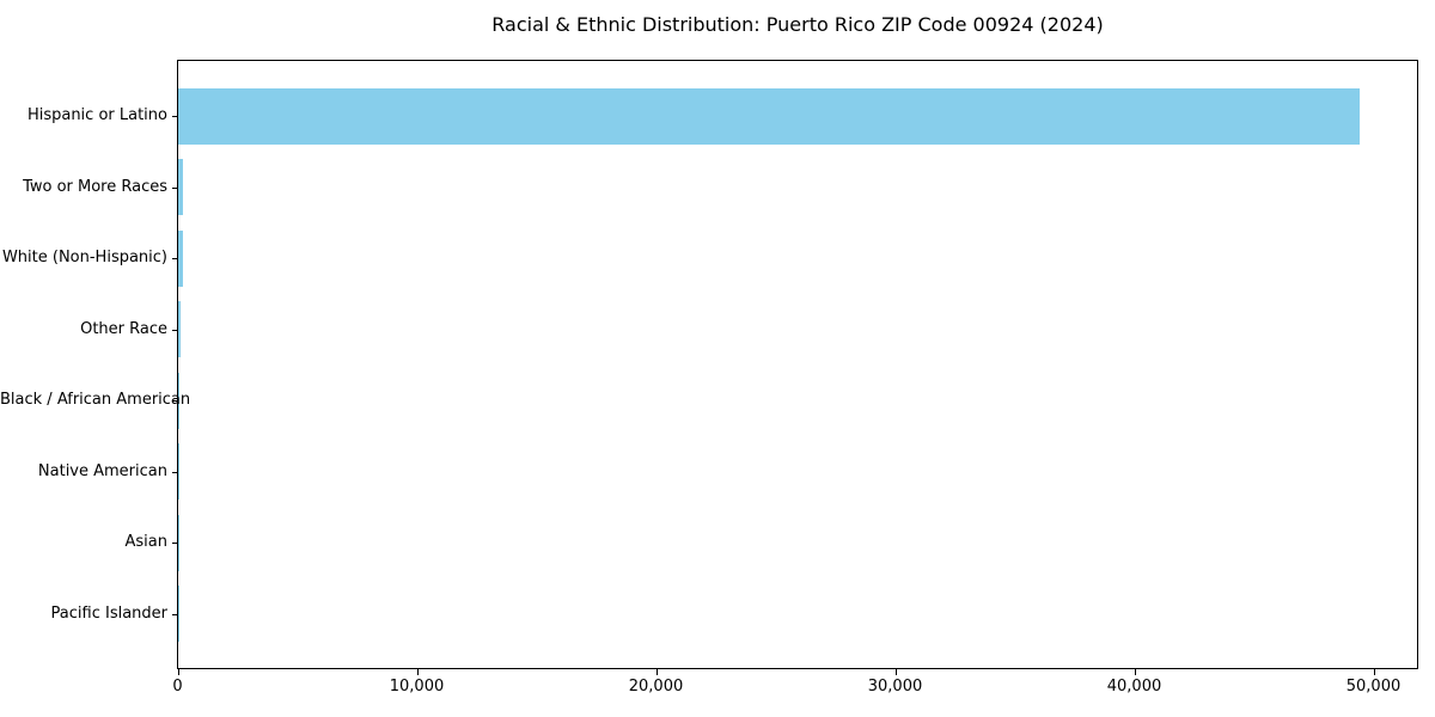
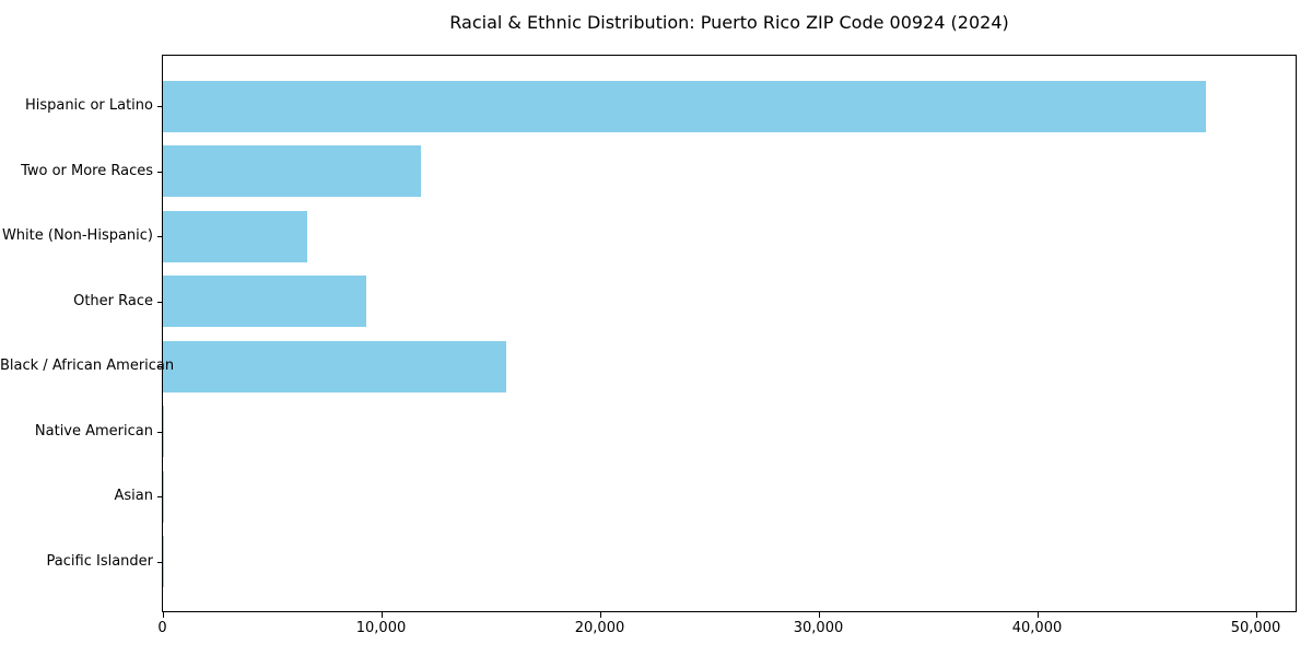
Hispanic or Latino: 49400 -> 47700
Two or More Races: 200 -> 11800
White (Non-Hispanic): 200 -> 6600
Other Race: 100 -> 9300
Black / African American: 100 -> 15700
